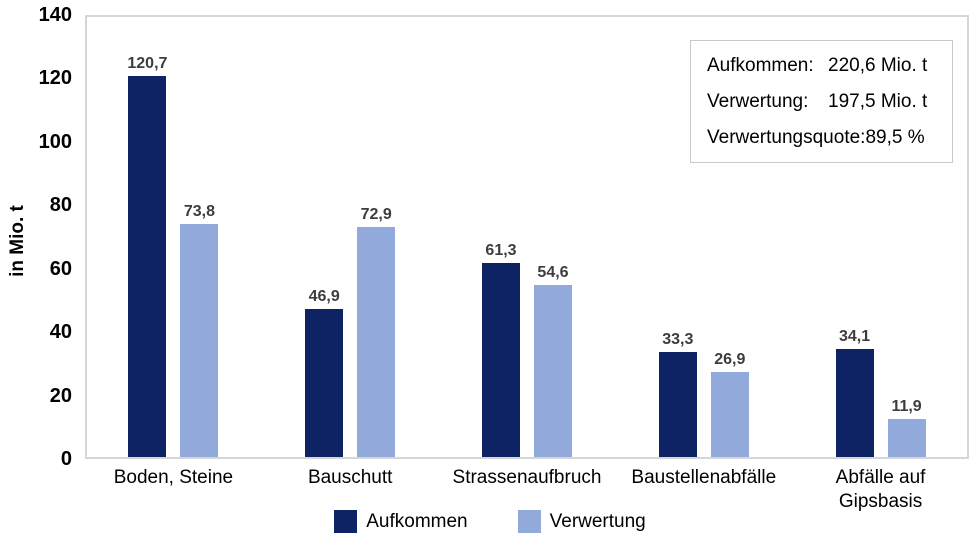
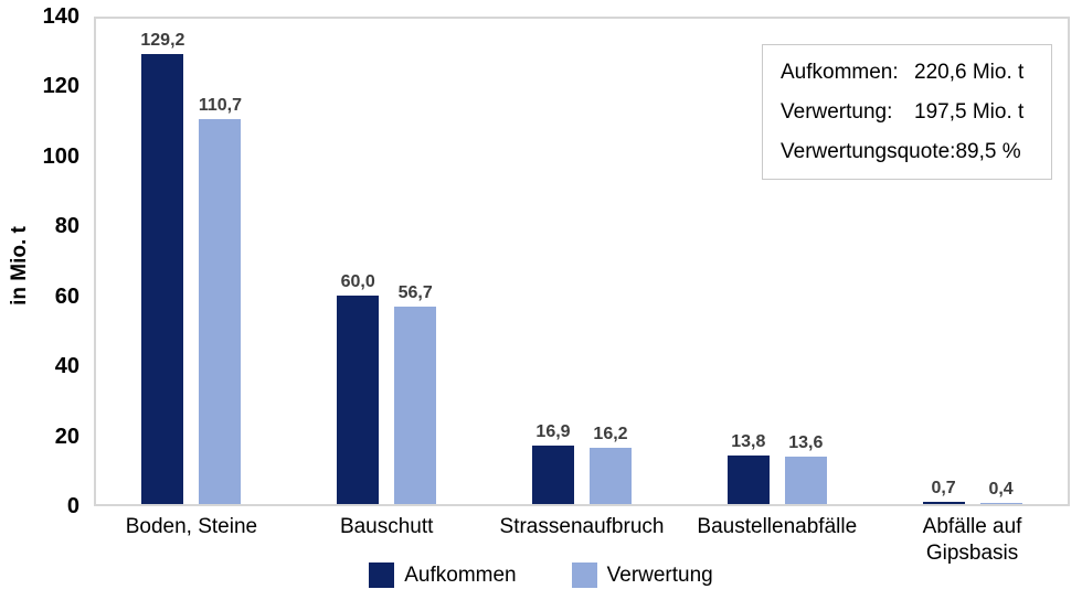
Aufkommen/Boden, Steine: 120,7 -> 129,2
Verwertung/Boden, Steine: 73,8 -> 110,7
Aufkommen/Bauschutt: 46,9 -> 60,0
Verwertung/Bauschutt: 72,9 -> 56,7
Aufkommen/Strassenaufbruch: 61,3 -> 16,9
Verwertung/Strassenaufbruch: 54,6 -> 16,2
Aufkommen/Baustellenabfälle: 33,3 -> 13,8
Verwertung/Baustellenabfälle: 26,9 -> 13,6
Aufkommen/Abfälle auf Gipsbasis: 34,1 -> 0,7
Verwertung/Abfälle auf Gipsbasis: 11,9 -> 0,4
